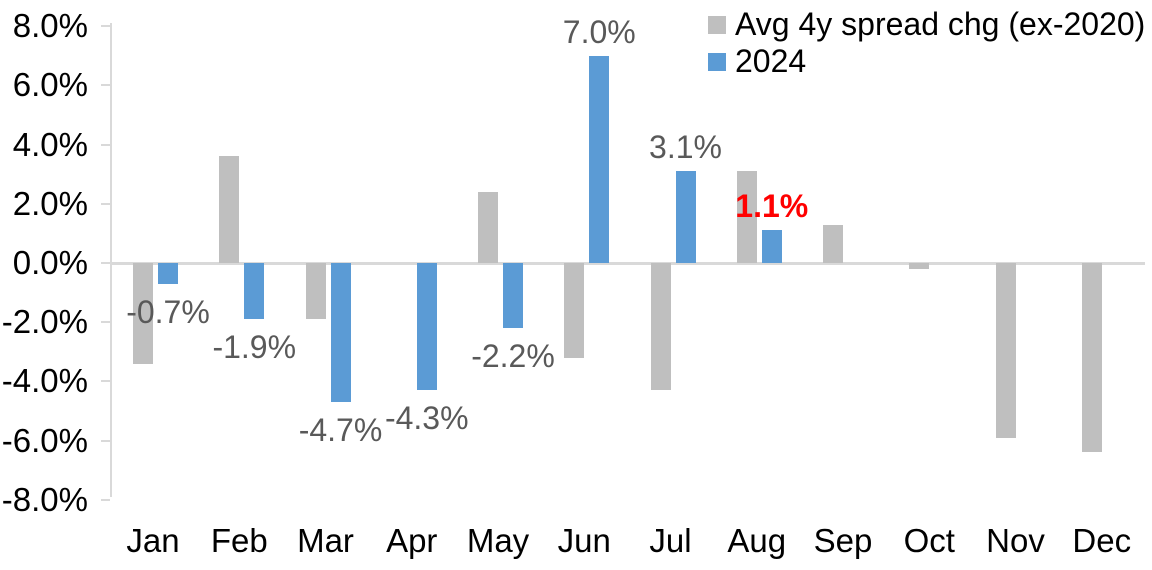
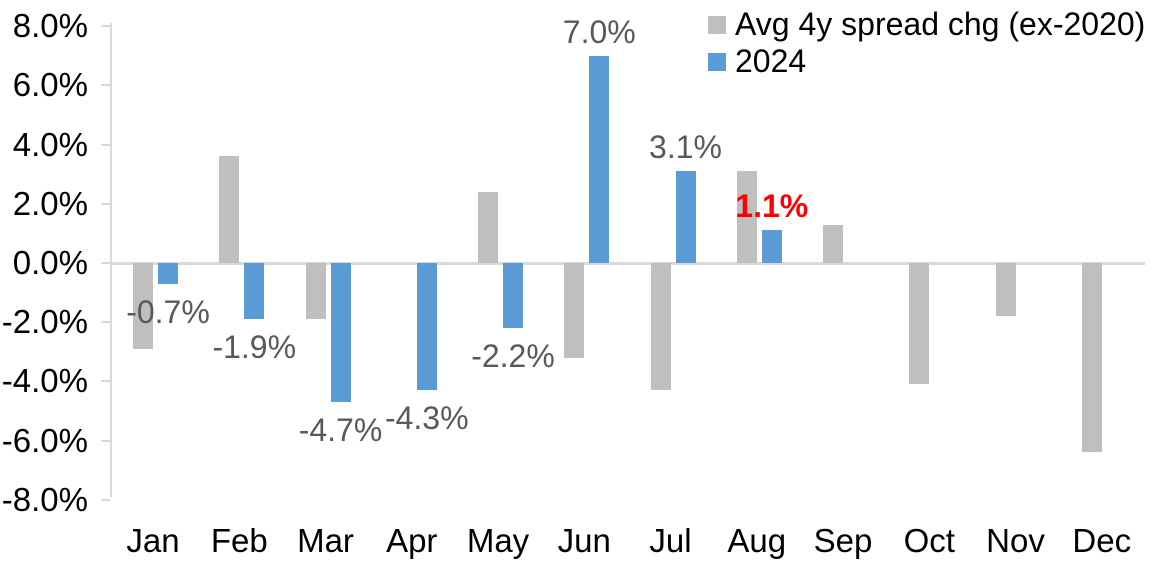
Avg 4y spread chg (ex-2020)/Jan: -3.4% -> -2.9%
Avg 4y spread chg (ex-2020)/Oct: -0.2% -> -4.1%
Avg 4y spread chg (ex-2020)/Nov: -5.9% -> -1.8%
